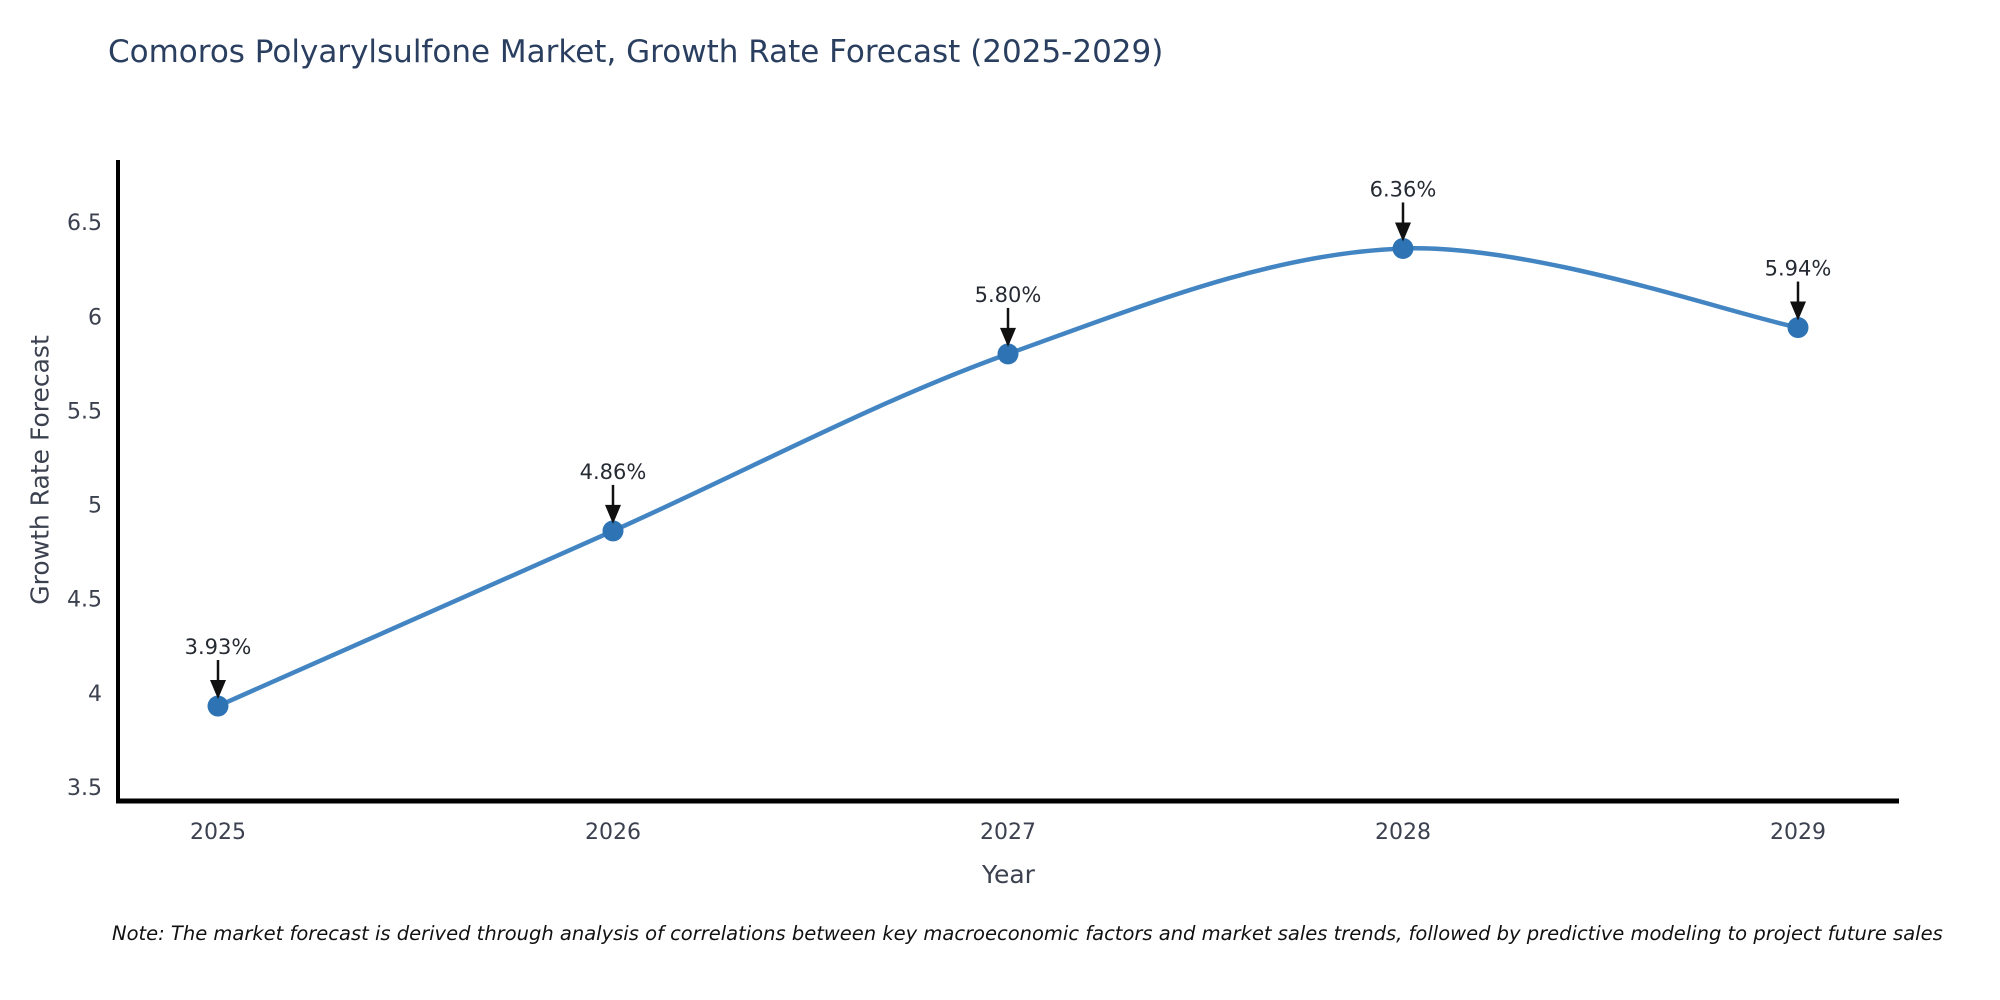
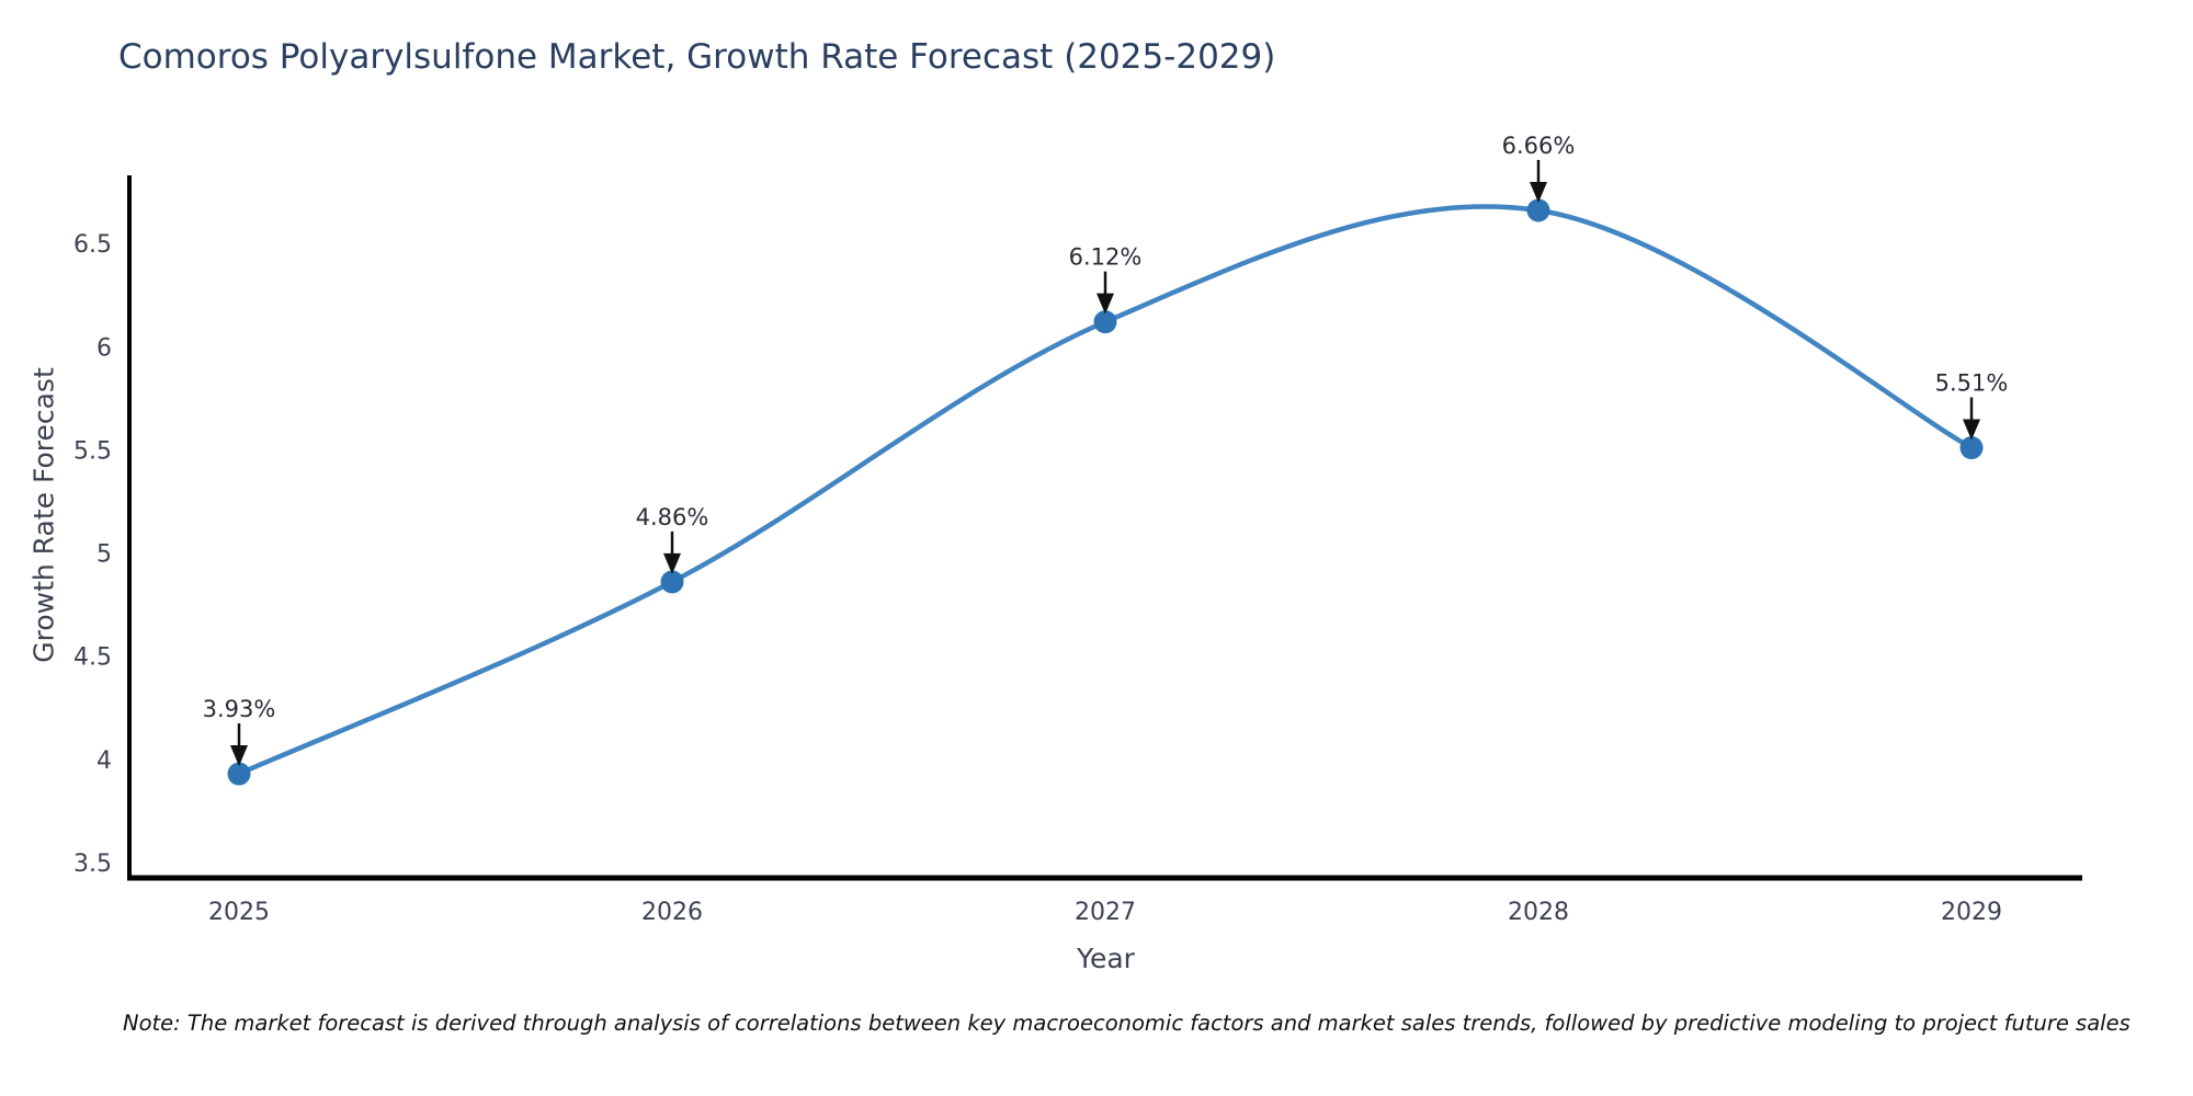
2027: 5.80% -> 6.12%
2028: 6.36% -> 6.66%
2029: 5.94% -> 5.51%
